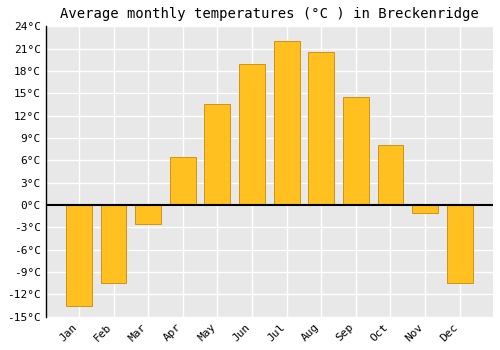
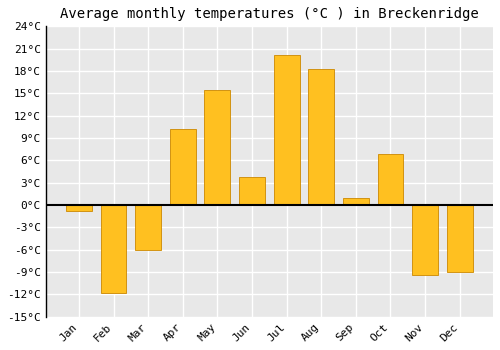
Jan: -13.5°C -> -0.8°C
Feb: -10.5°C -> -11.8°C
Mar: -2.5°C -> -6.0°C
Apr: 6.5°C -> 10.2°C
May: 13.5°C -> 15.4°C
Jun: 19.0°C -> 3.8°C
Jul: 22.0°C -> 20.2°C
Aug: 20.5°C -> 18.2°C
Sep: 14.5°C -> 1.0°C
Oct: 8.0°C -> 6.8°C
Nov: -1.0°C -> -9.4°C
Dec: -10.5°C -> -9.0°C
